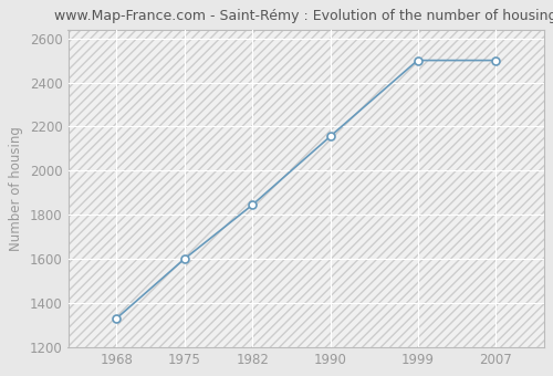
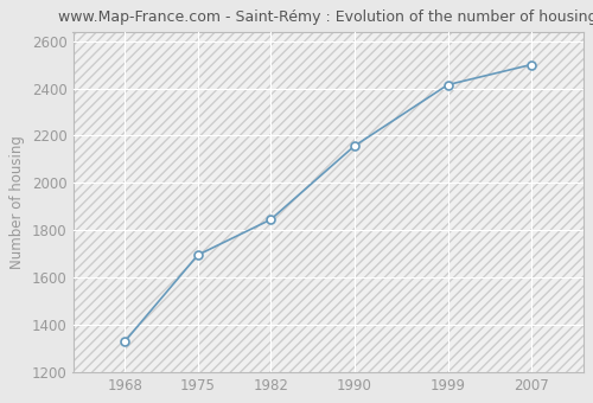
1975: 1600 -> 1700
1999: 2500 -> 2420
